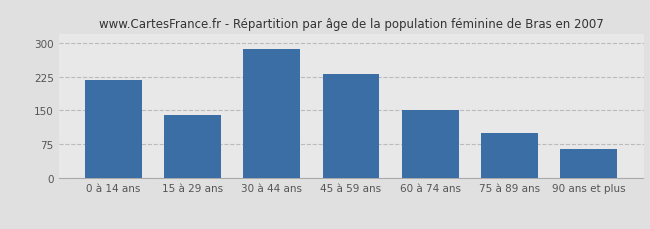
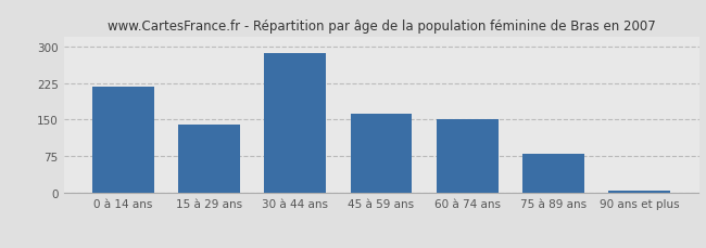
45 à 59 ans: 230 -> 162
75 à 89 ans: 100 -> 80
90 ans et plus: 65 -> 5
